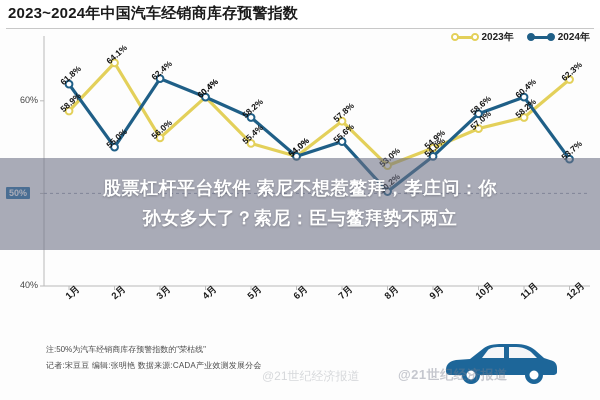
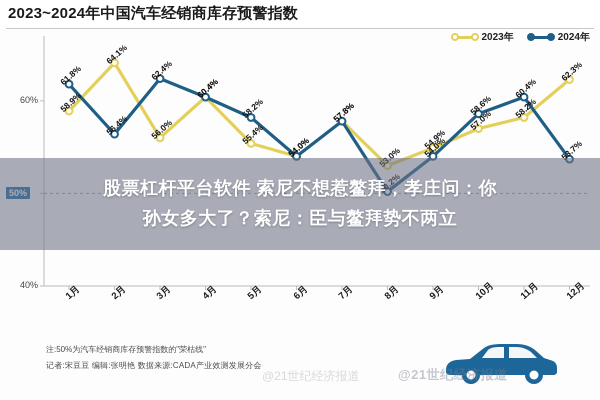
2024年/2月: 55.0% -> 56.4%
2024年/7月: 55.6% -> 57.8%
